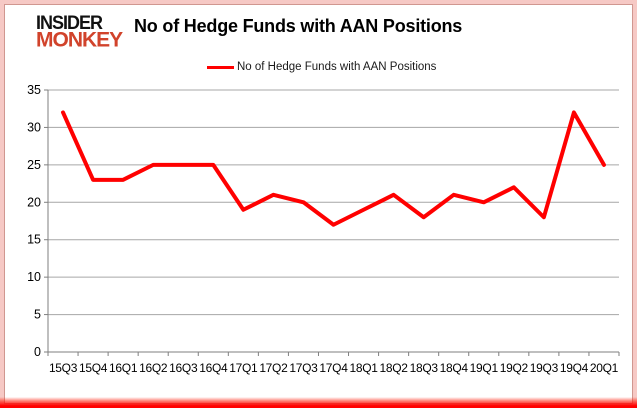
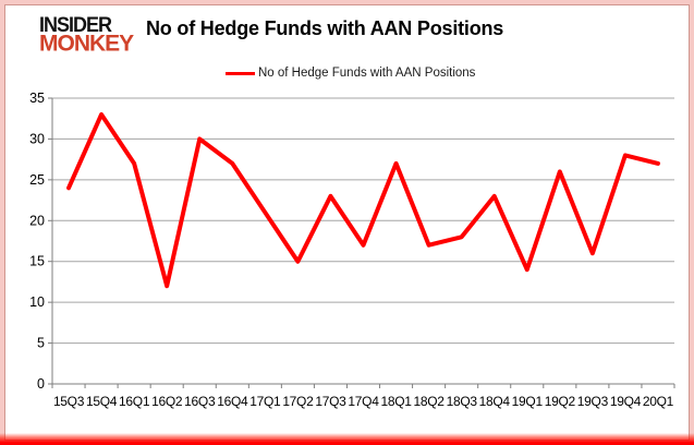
15Q3: 32 -> 24
15Q4: 23 -> 33
16Q1: 23 -> 27
16Q2: 25 -> 12
16Q3: 25 -> 30
16Q4: 25 -> 27
17Q1: 19 -> 21
17Q2: 21 -> 15
17Q3: 20 -> 23
18Q1: 19 -> 27
18Q2: 21 -> 17
18Q4: 21 -> 23
19Q1: 20 -> 14
19Q2: 22 -> 26
19Q3: 18 -> 16
19Q4: 32 -> 28
20Q1: 25 -> 27
